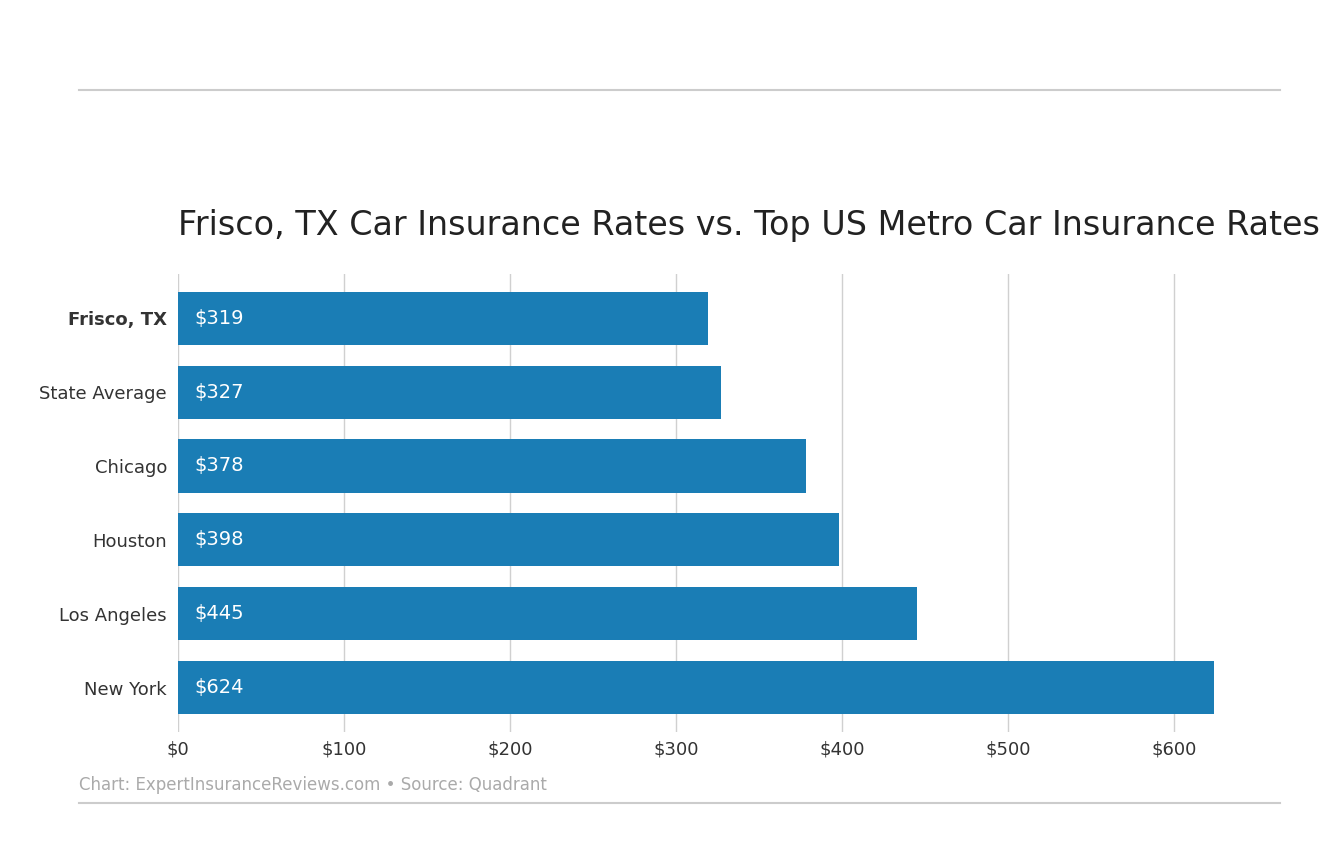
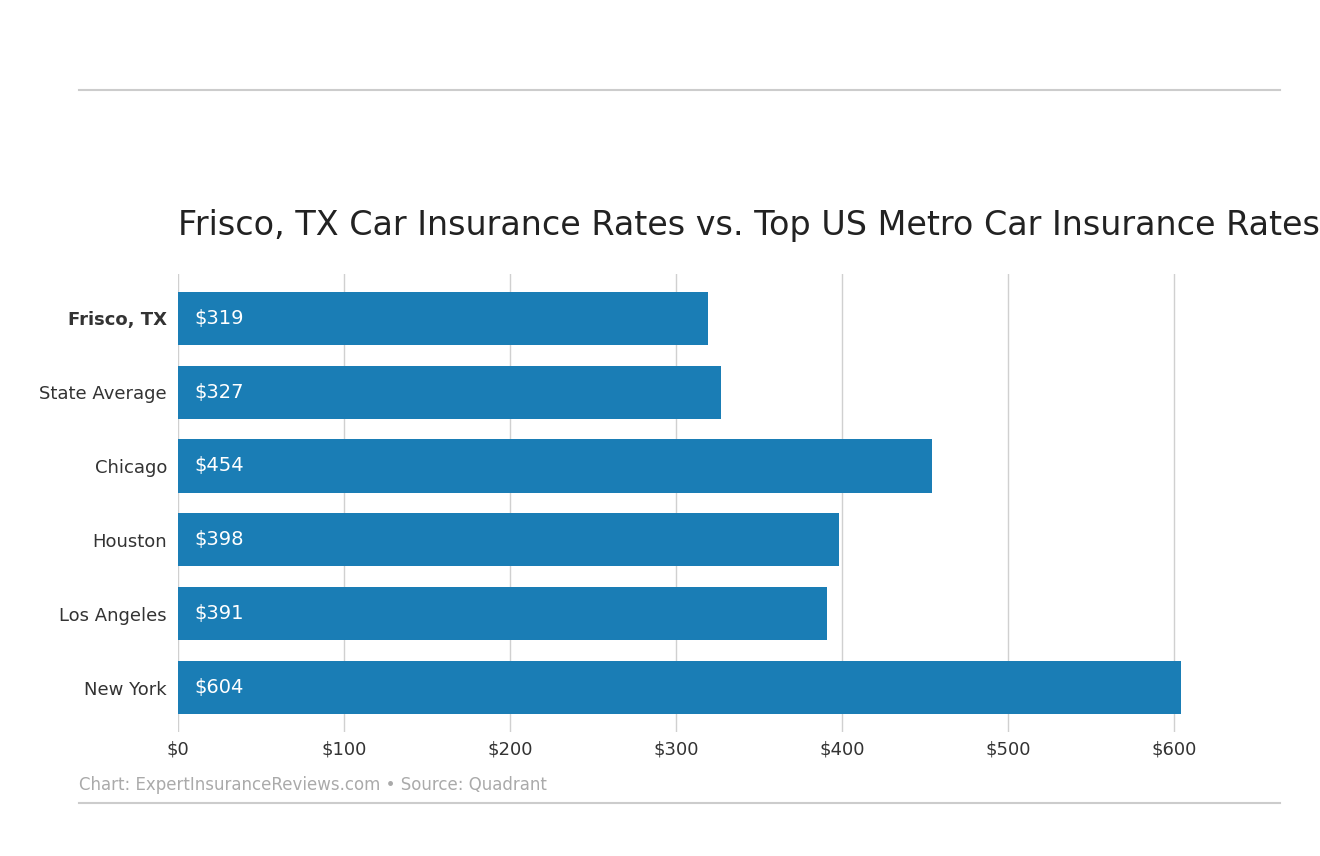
Chicago: $378 -> $454
Los Angeles: $445 -> $391
New York: $624 -> $604
